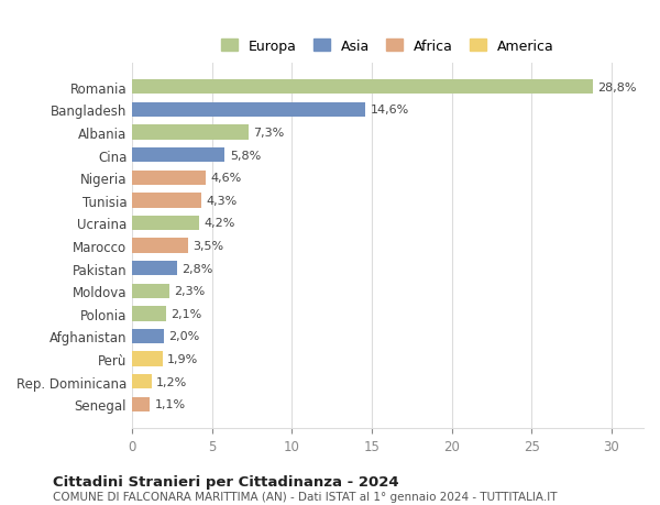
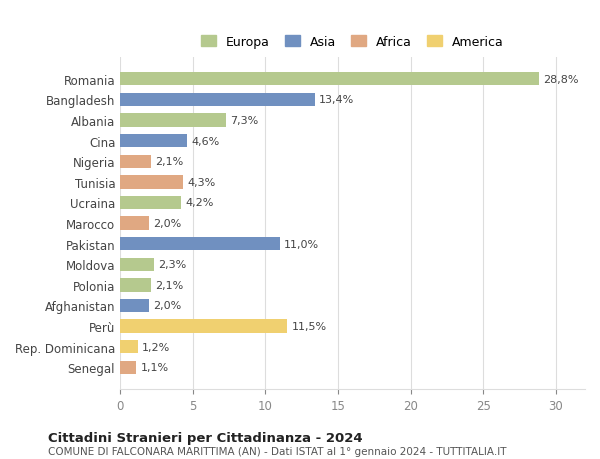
Bangladesh: 14,6% -> 13,4%
Cina: 5,8% -> 4,6%
Nigeria: 4,6% -> 2,1%
Marocco: 3,5% -> 2,0%
Pakistan: 2,8% -> 11,0%
Perù: 1,9% -> 11,5%
